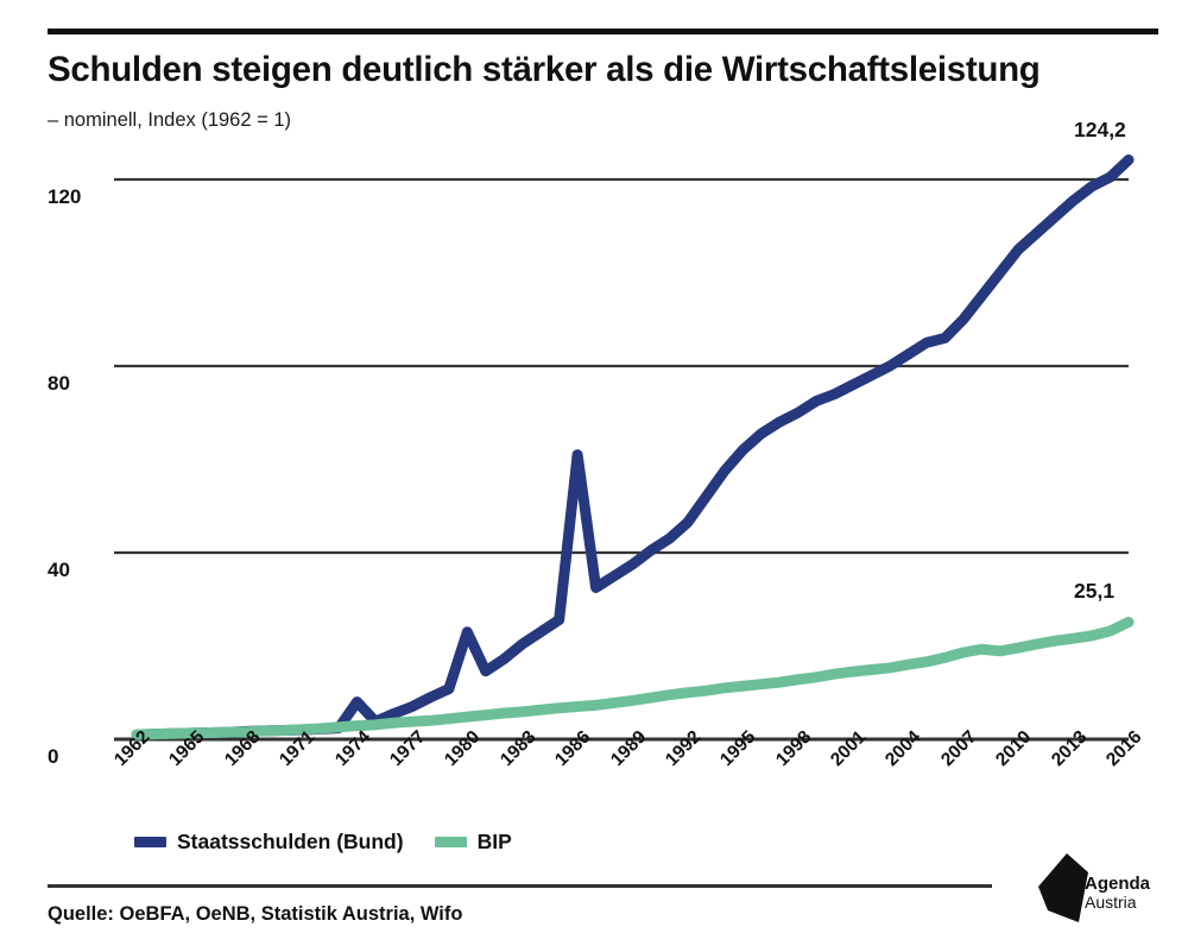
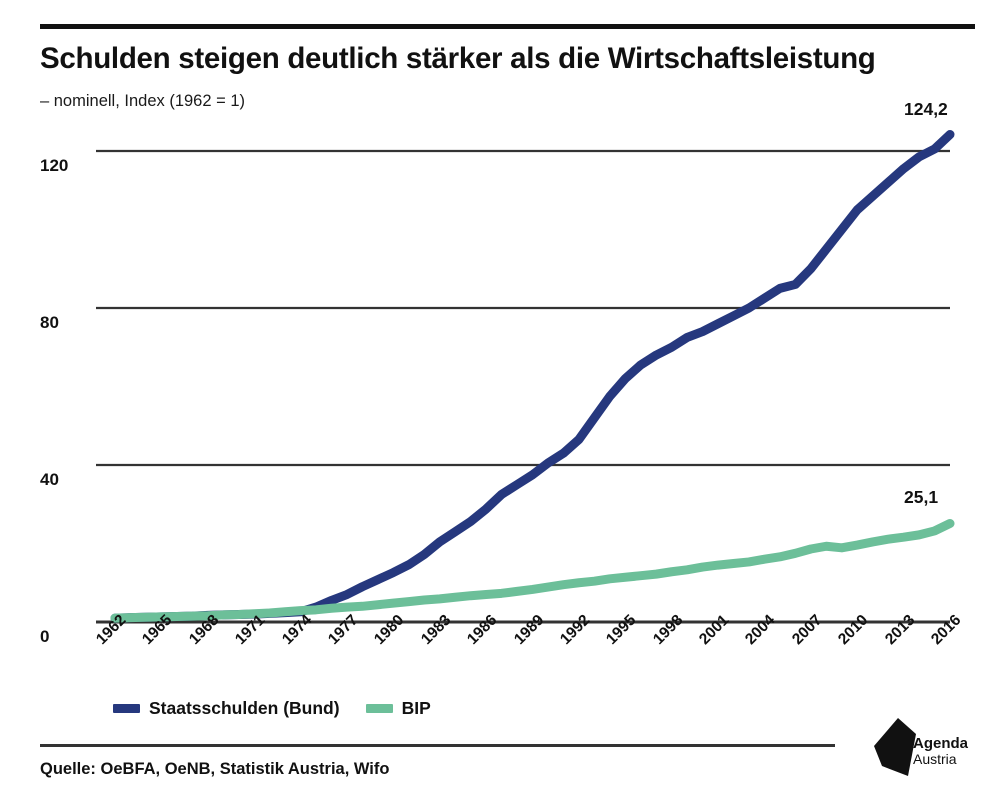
Staatsschulden (Bund)/1974: 8 -> 3
Staatsschulden (Bund)/1980: 23 -> 13
Staatsschulden (Bund)/1986: 61 -> 29
